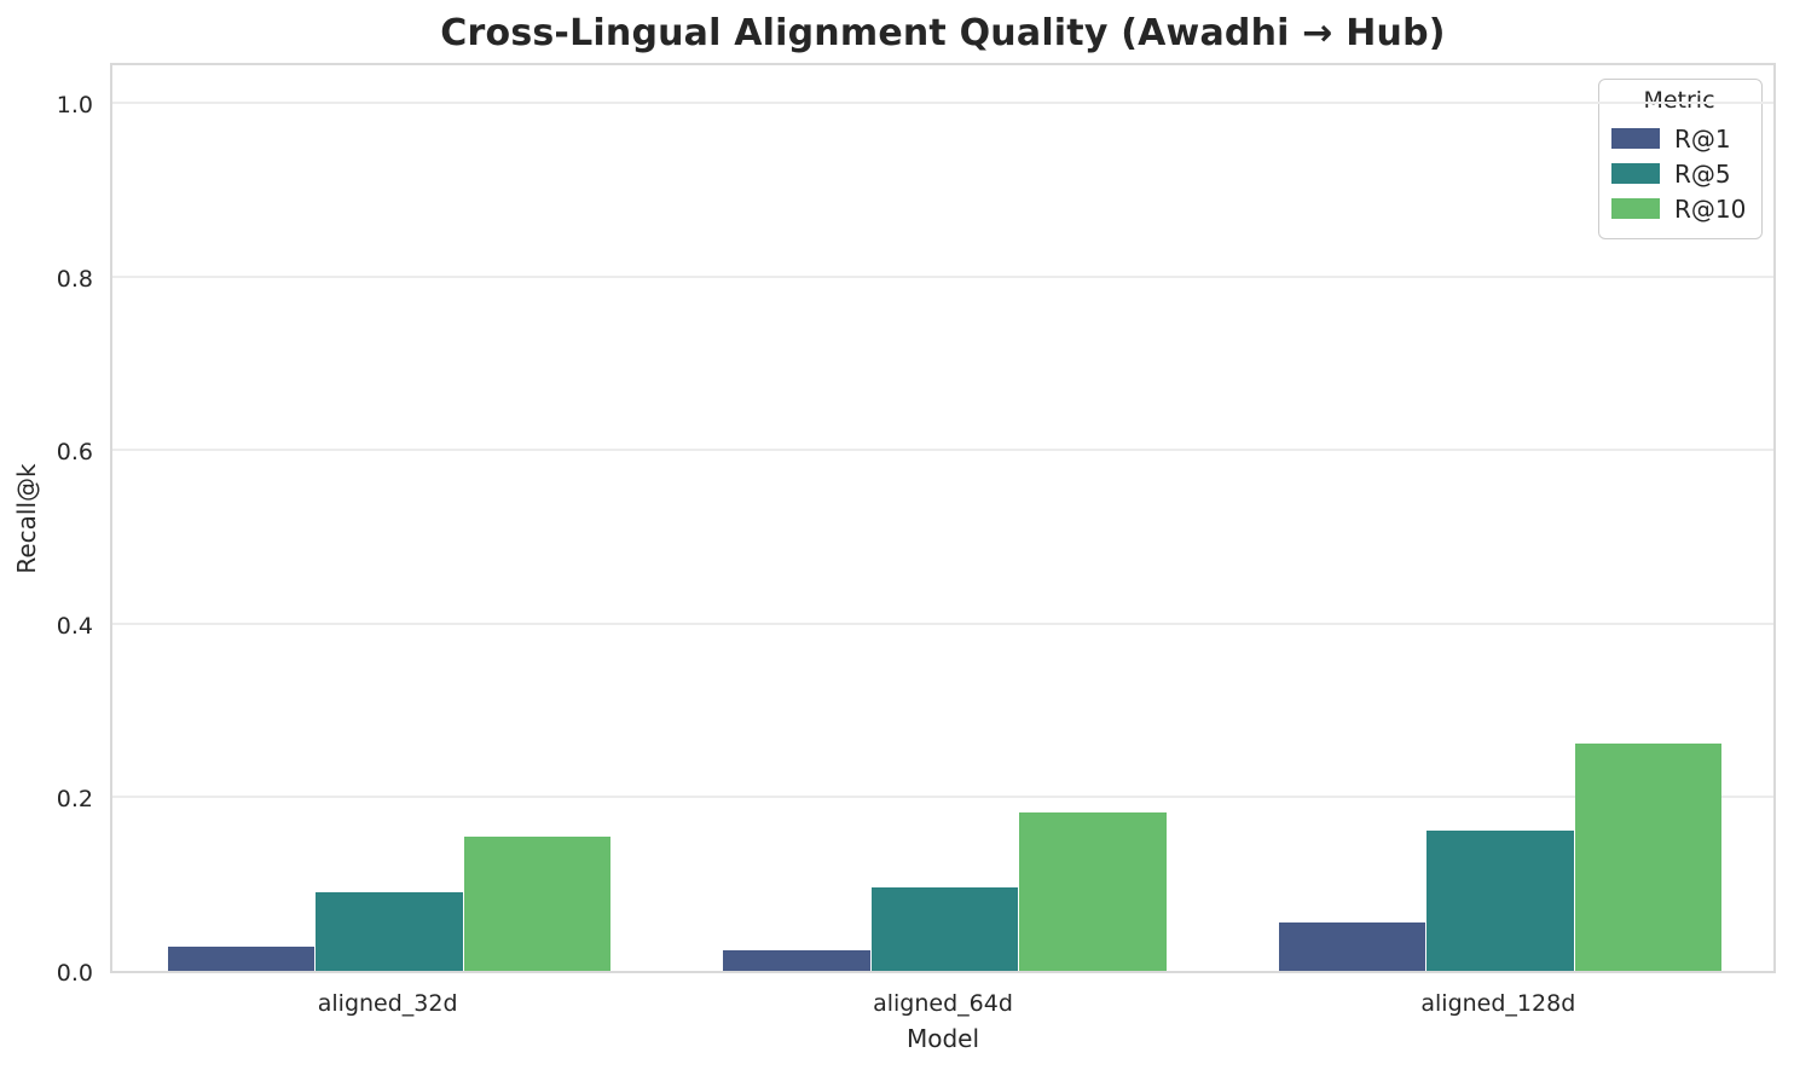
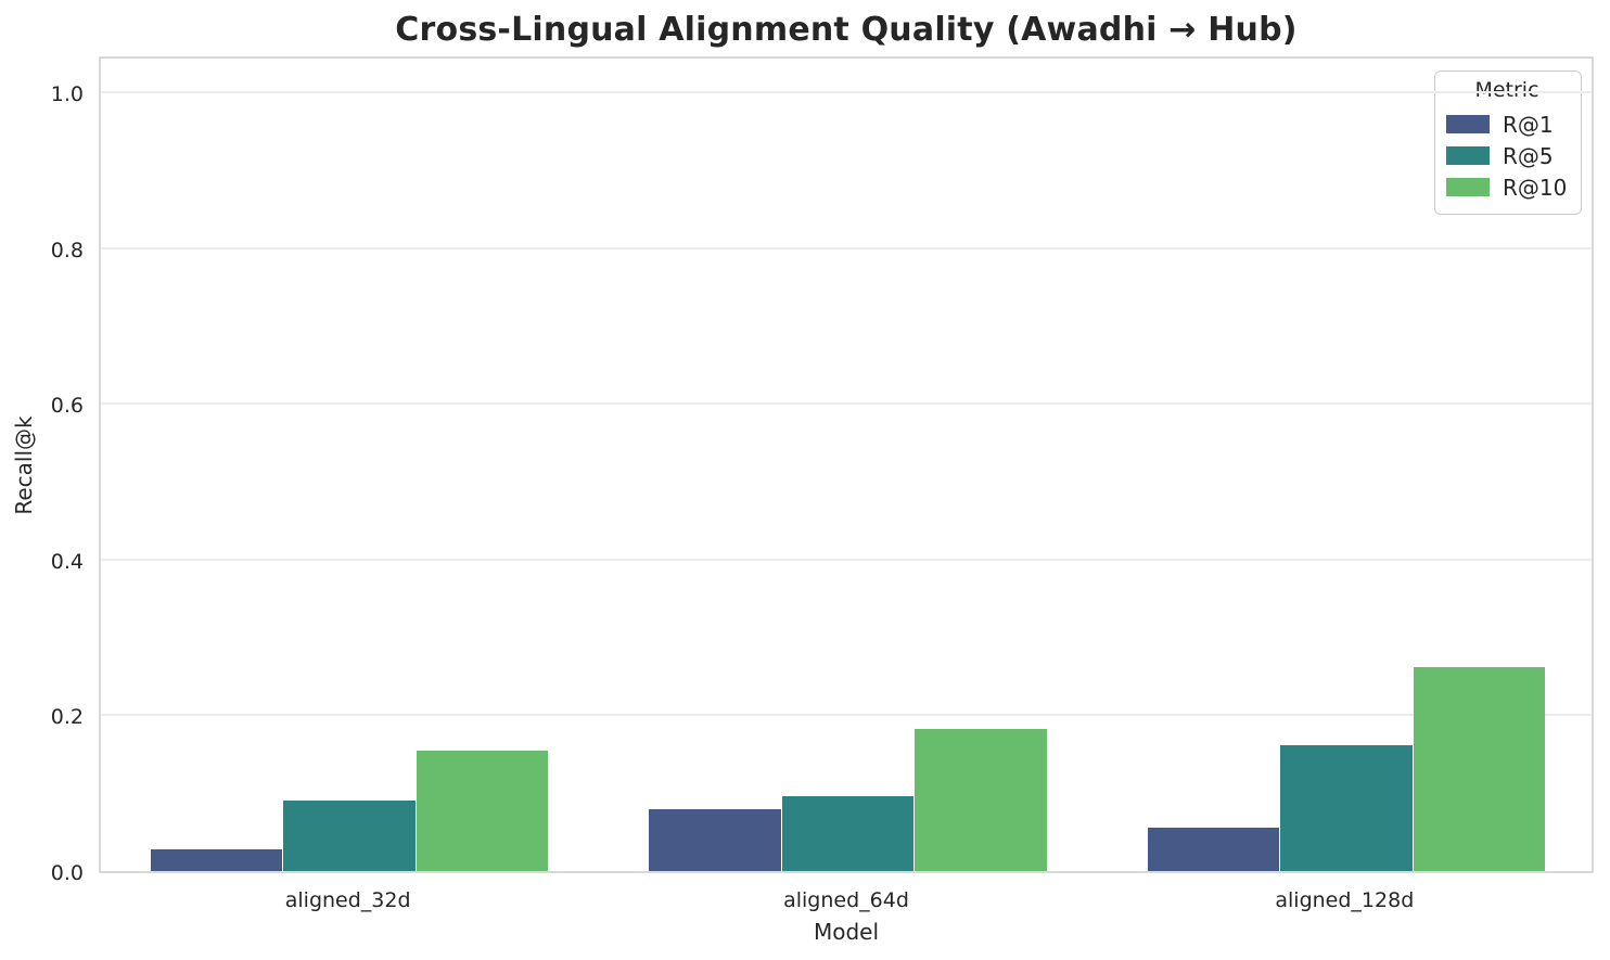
R@1/aligned_64d: 0.02 -> 0.08
